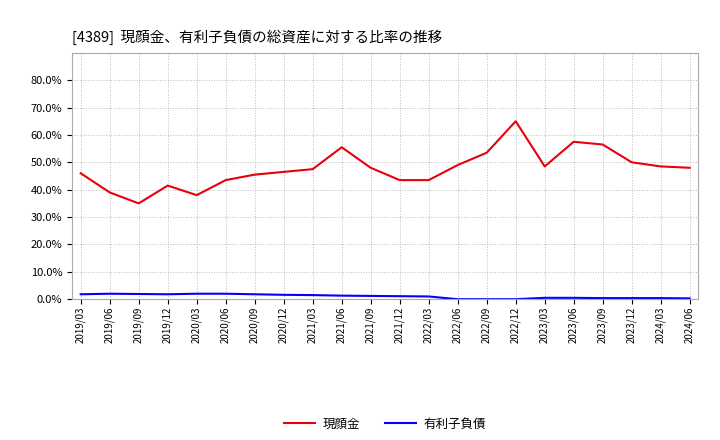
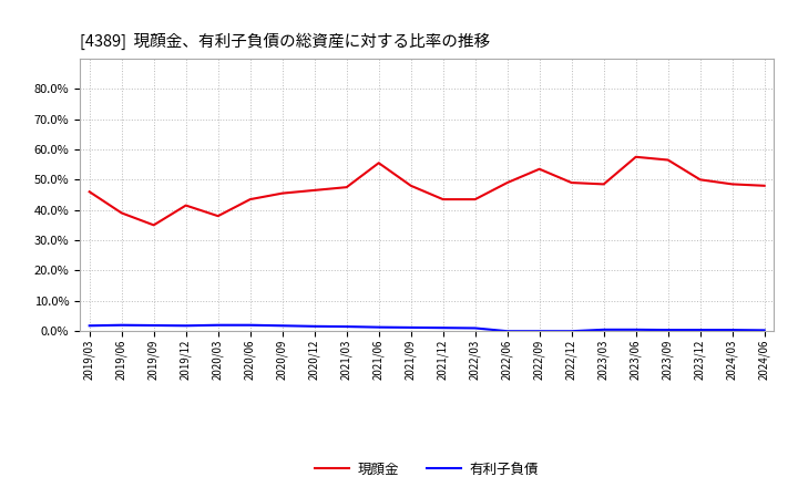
現顔金/2022/12: 65.0% -> 49.0%
